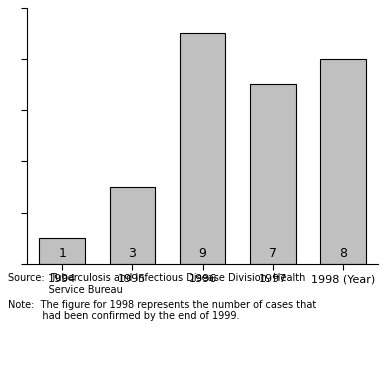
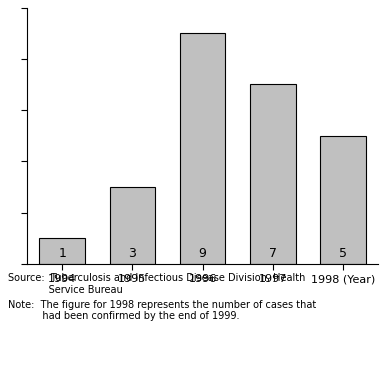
1998 (Year): 8 -> 5
